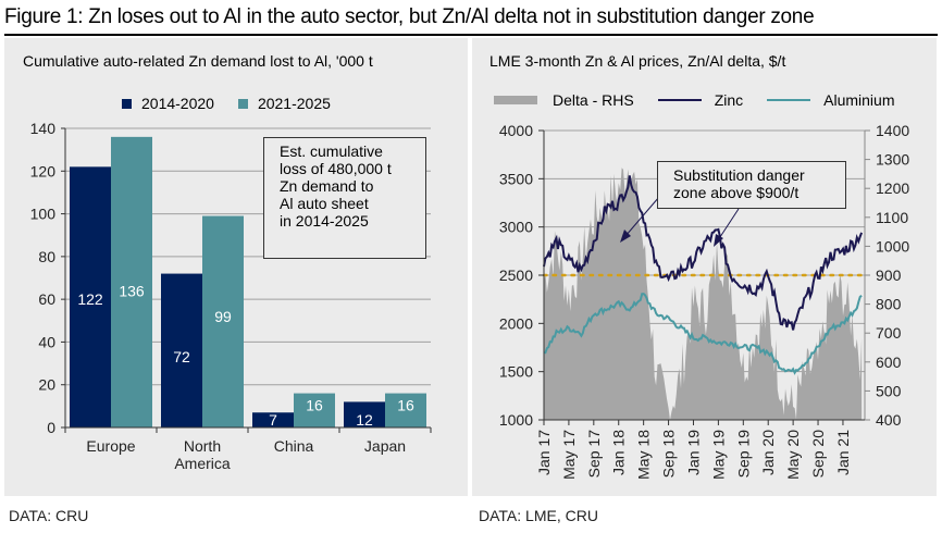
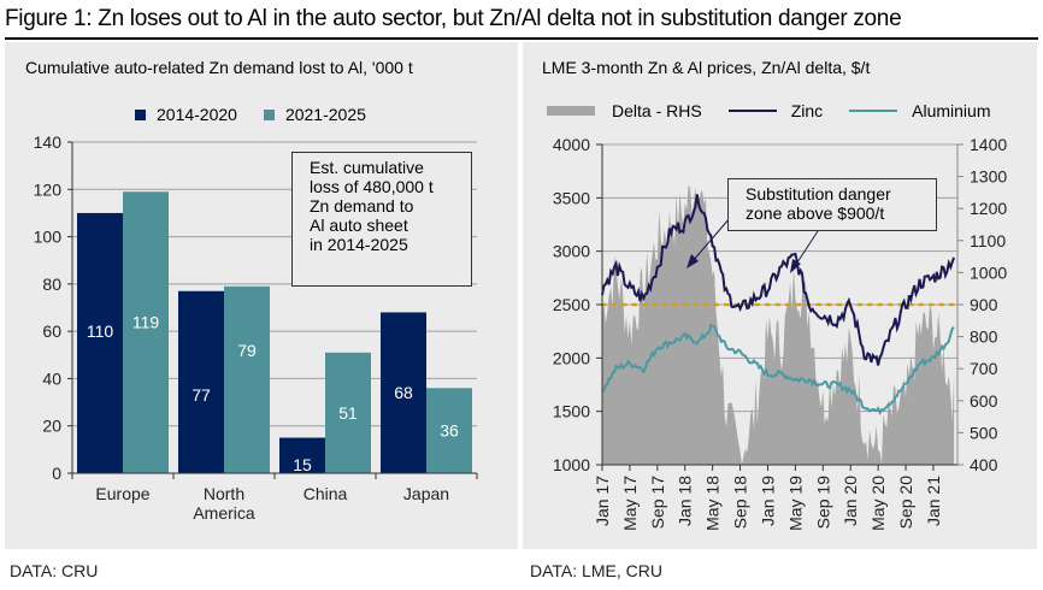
Cumulative auto-related Zn demand lost to Al, '000 t/2014-2020/Europe: 122 -> 110
Cumulative auto-related Zn demand lost to Al, '000 t/2021-2025/Europe: 136 -> 119
Cumulative auto-related Zn demand lost to Al, '000 t/2014-2020/North America: 72 -> 77
Cumulative auto-related Zn demand lost to Al, '000 t/2021-2025/North America: 99 -> 79
Cumulative auto-related Zn demand lost to Al, '000 t/2014-2020/China: 7 -> 15
Cumulative auto-related Zn demand lost to Al, '000 t/2021-2025/China: 16 -> 51
Cumulative auto-related Zn demand lost to Al, '000 t/2014-2020/Japan: 12 -> 68
Cumulative auto-related Zn demand lost to Al, '000 t/2021-2025/Japan: 16 -> 36
